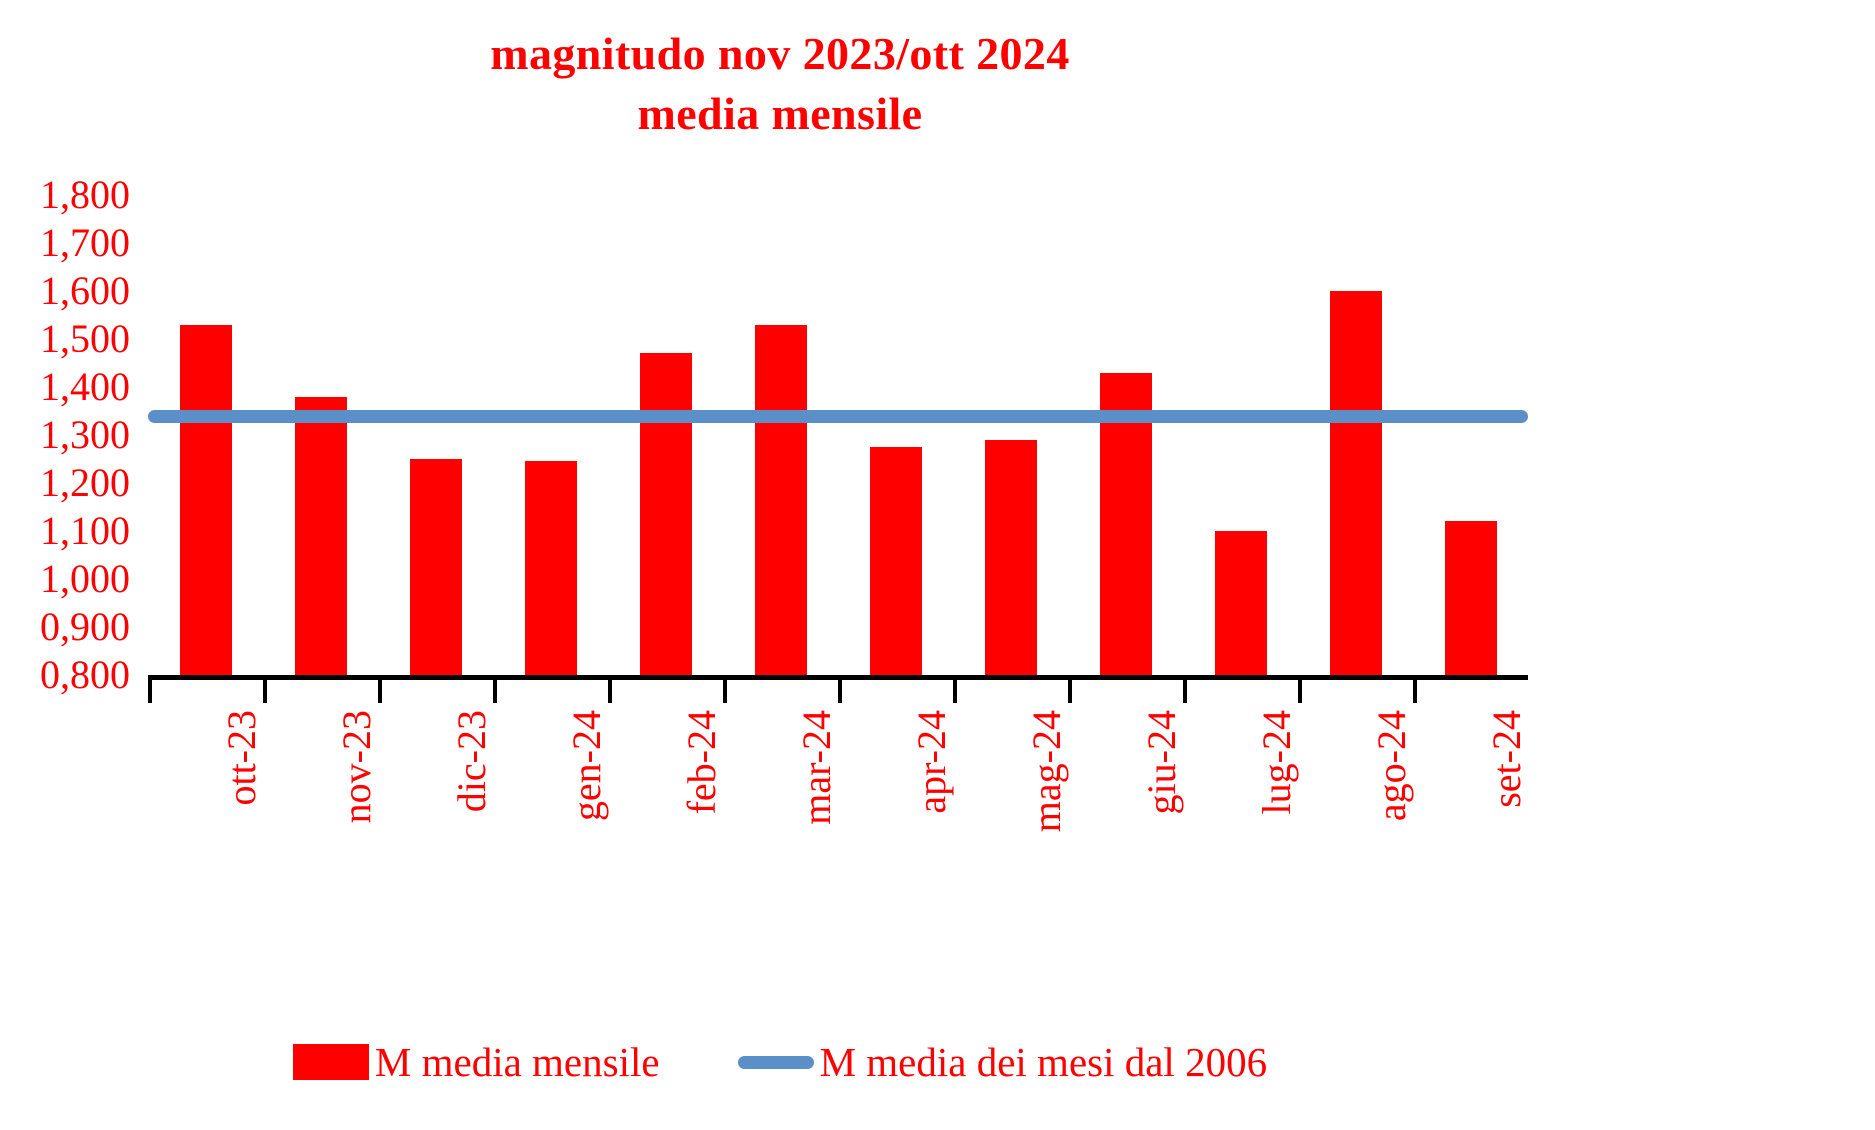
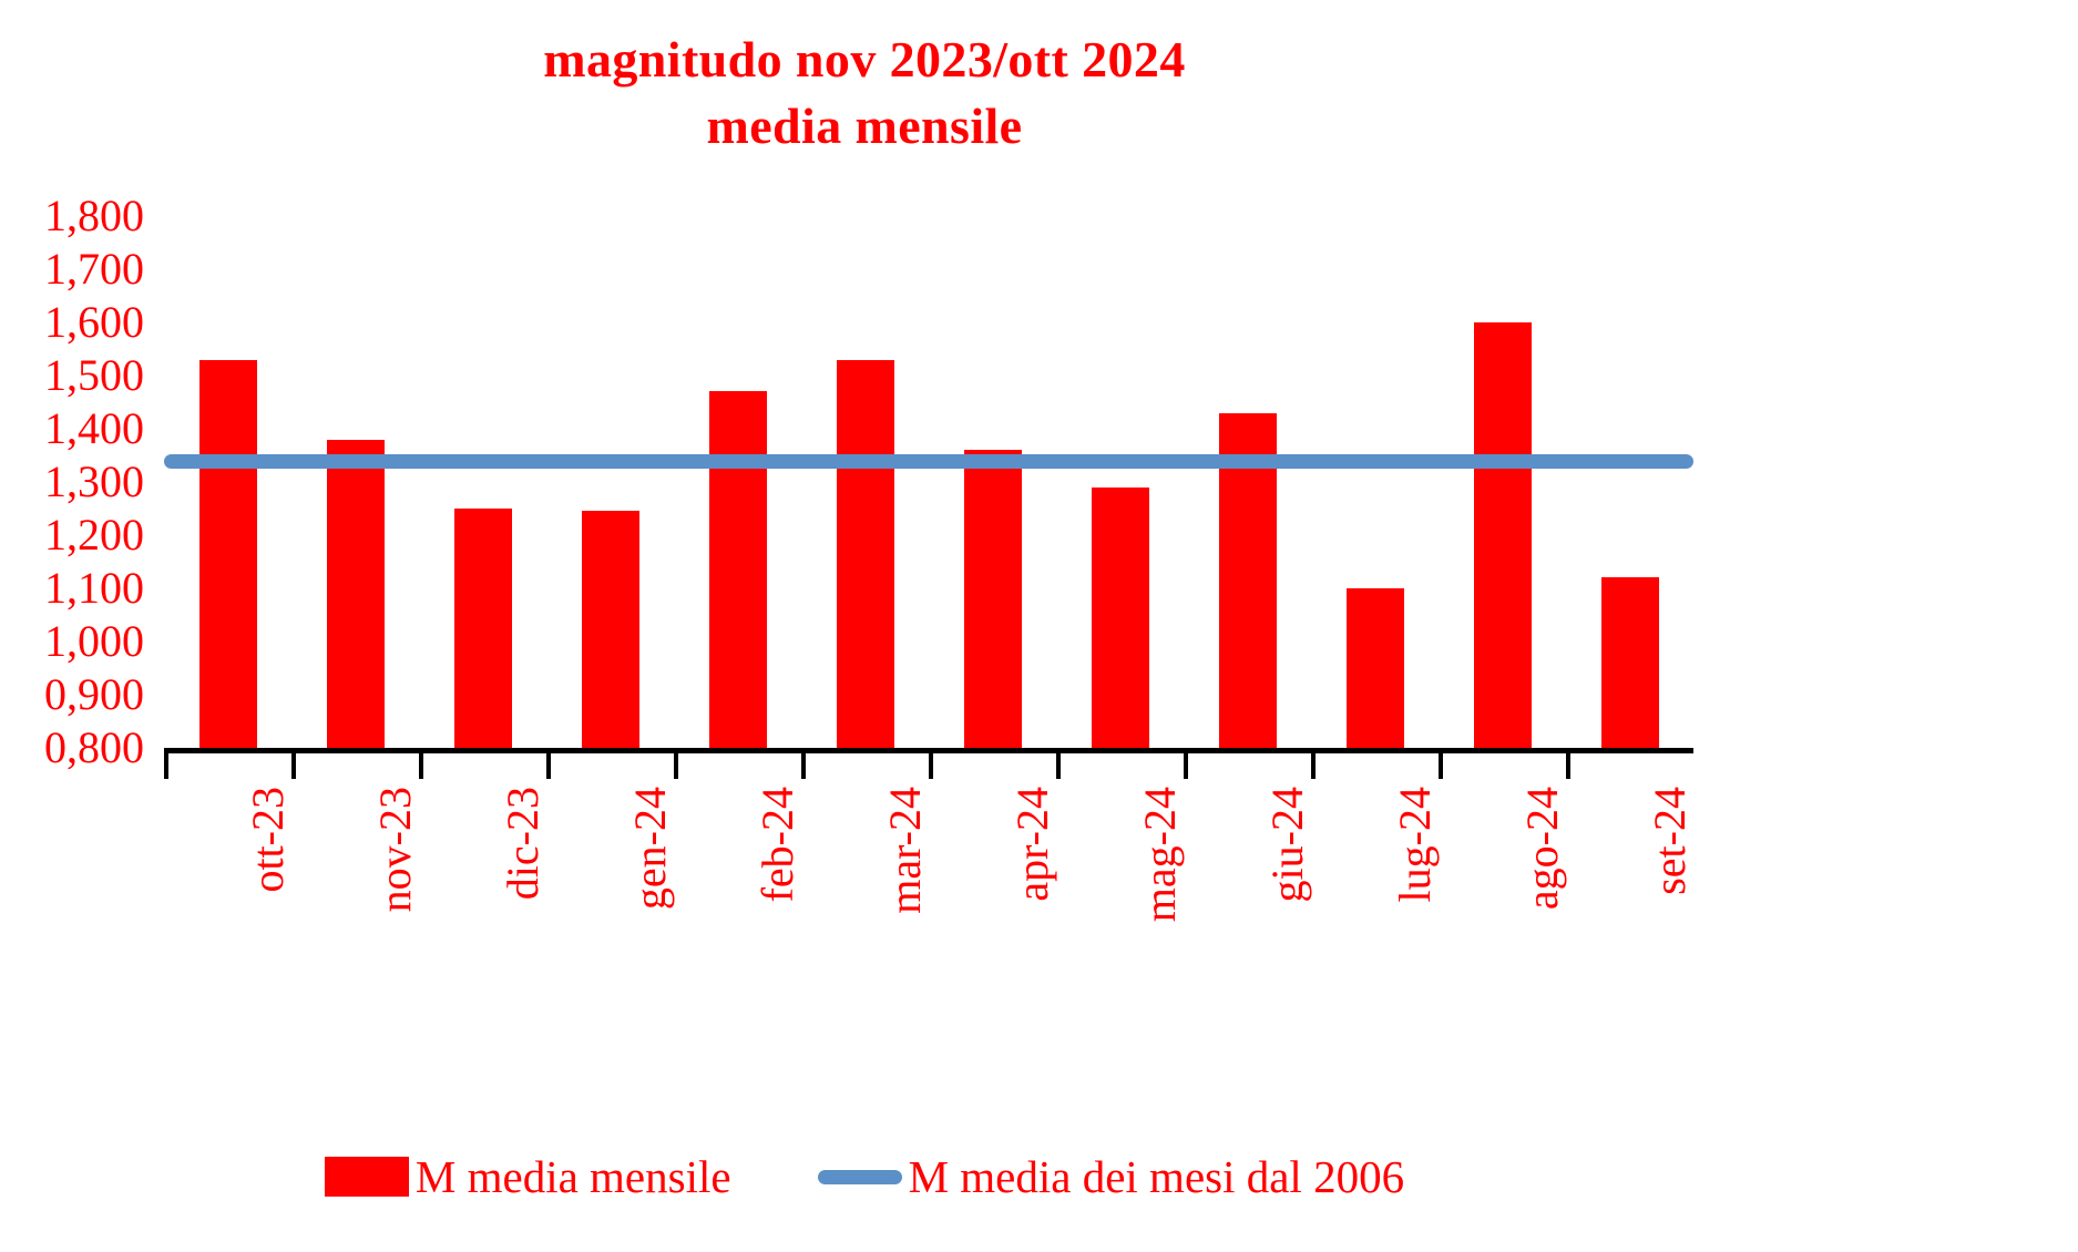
M media mensile/apr-24: 1,27 -> 1,36
